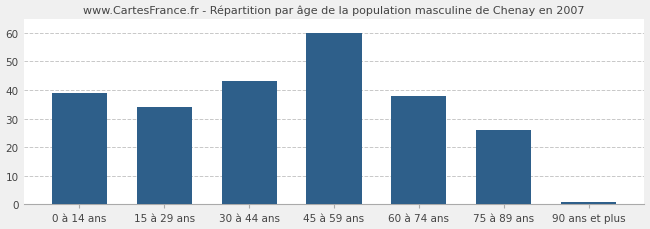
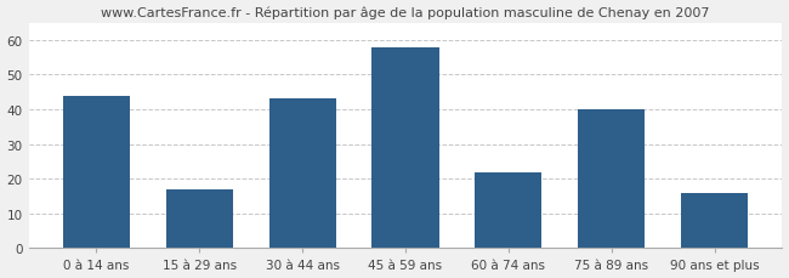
0 à 14 ans: 39 -> 44
15 à 29 ans: 34 -> 17
45 à 59 ans: 60 -> 58
60 à 74 ans: 38 -> 22
75 à 89 ans: 26 -> 40
90 ans et plus: 1 -> 16
